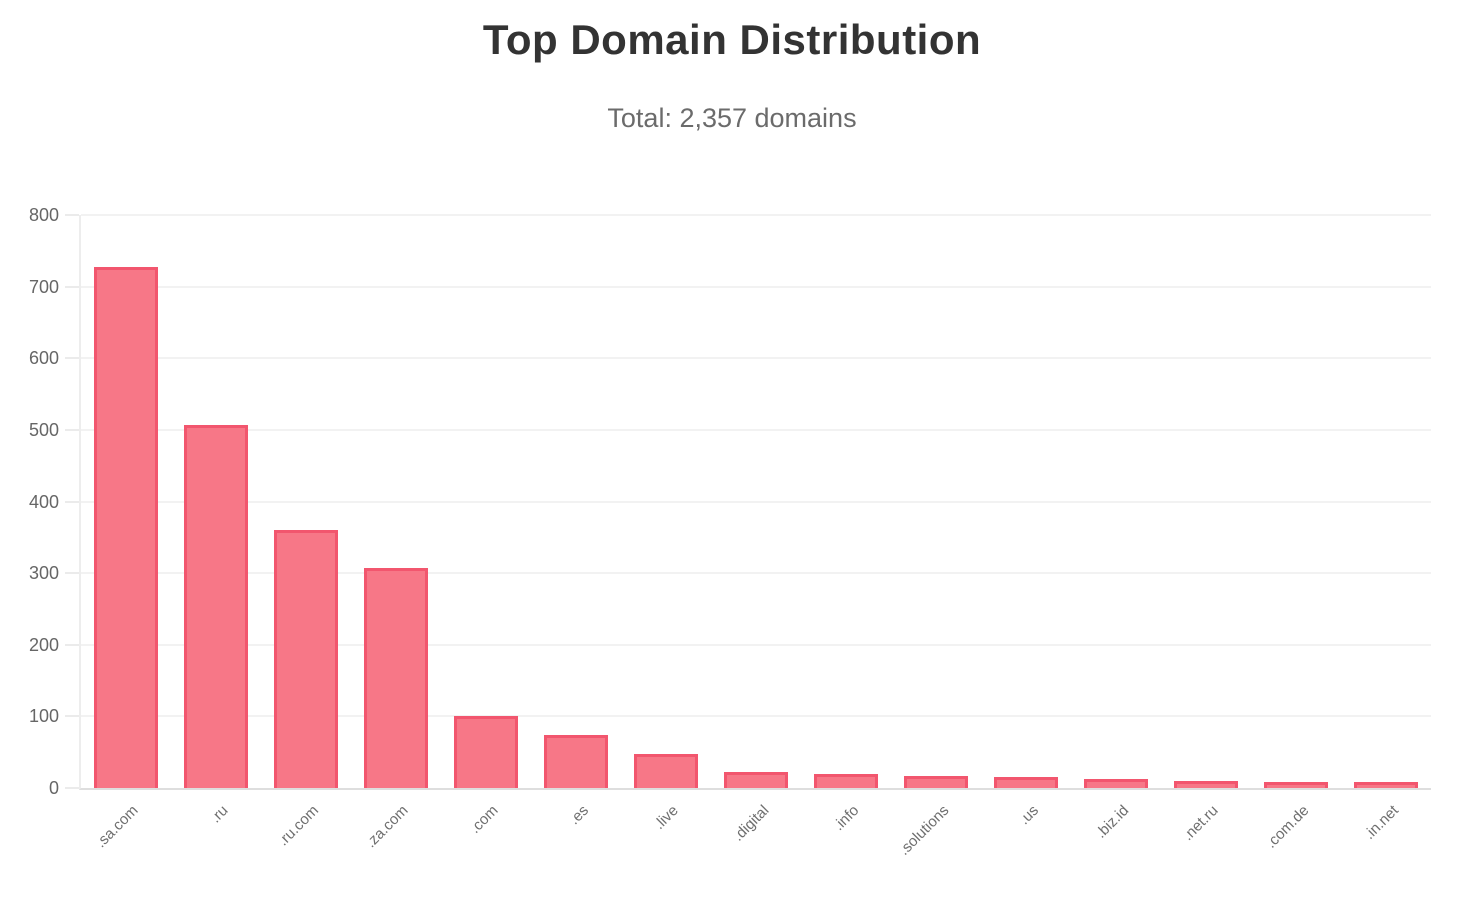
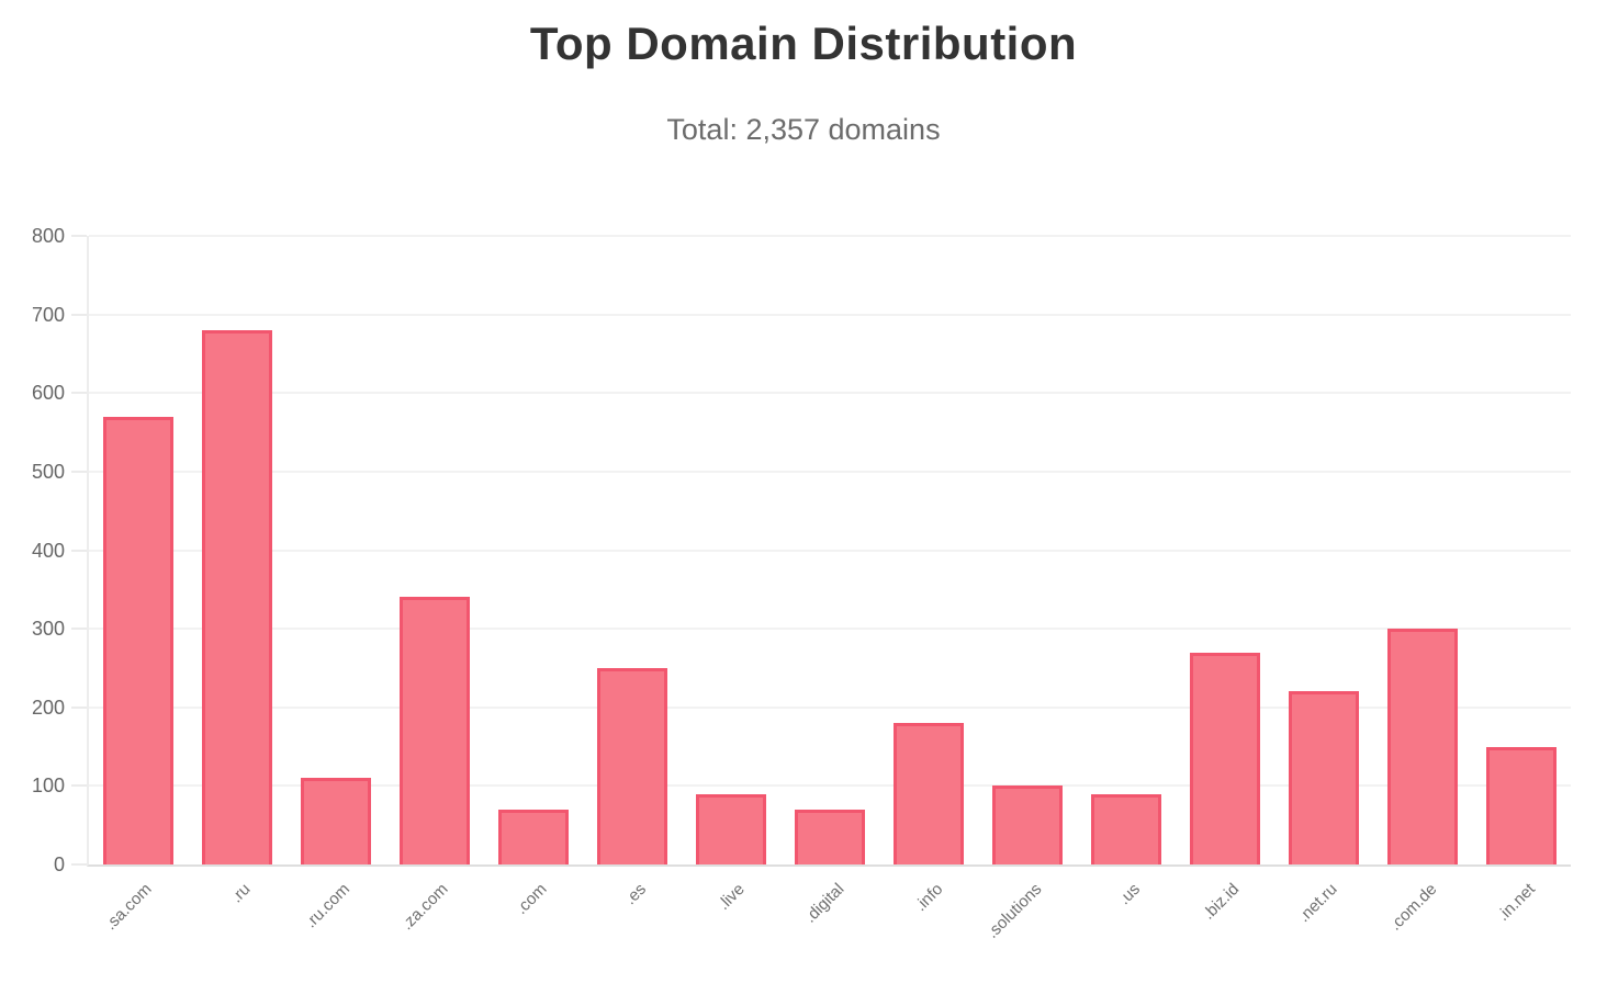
.sa.com: 730 -> 570
.ru: 510 -> 680
.ru.com: 360 -> 110
.za.com: 310 -> 340
.com: 100 -> 70
.es: 70 -> 250
.live: 50 -> 90
.digital: 20 -> 70
.info: 20 -> 180
.solutions: 20 -> 100
.us: 20 -> 90
.biz.id: 10 -> 270
.net.ru: 10 -> 220
.com.de: 10 -> 300
.in.net: 10 -> 150
